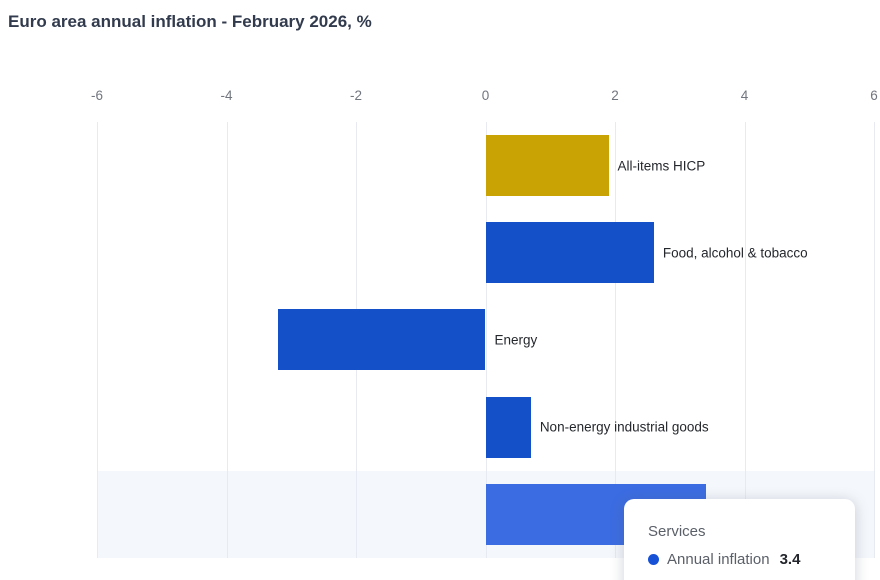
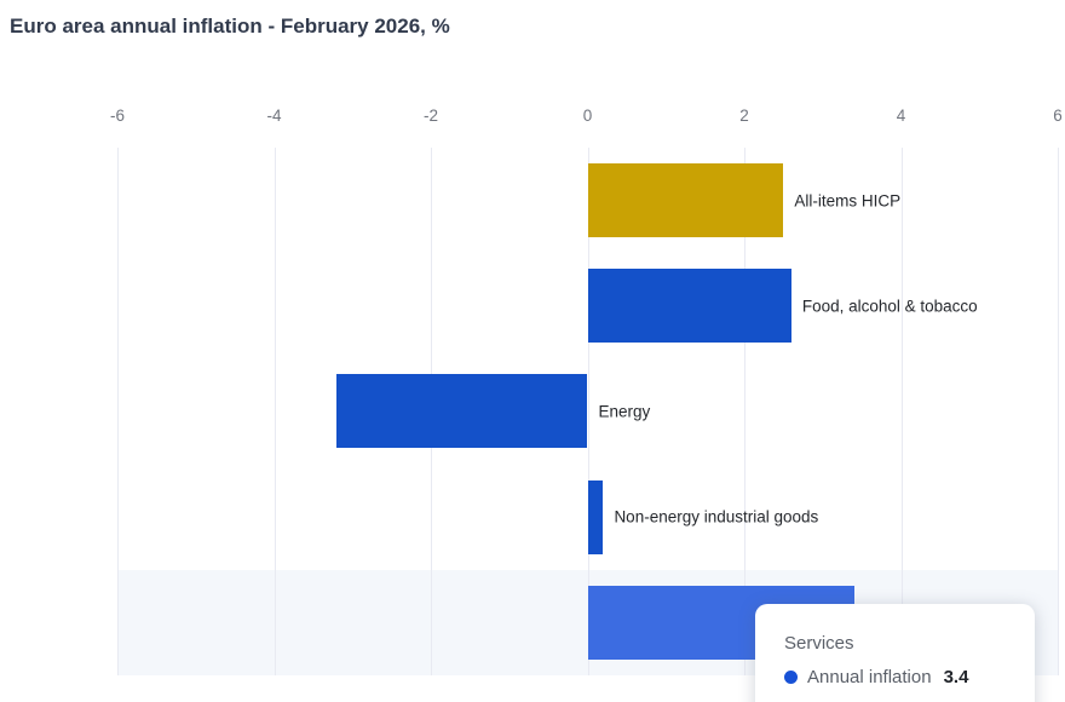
All-items HICP: 1.9 -> 2.5
Non-energy industrial goods: 0.7 -> 0.2
